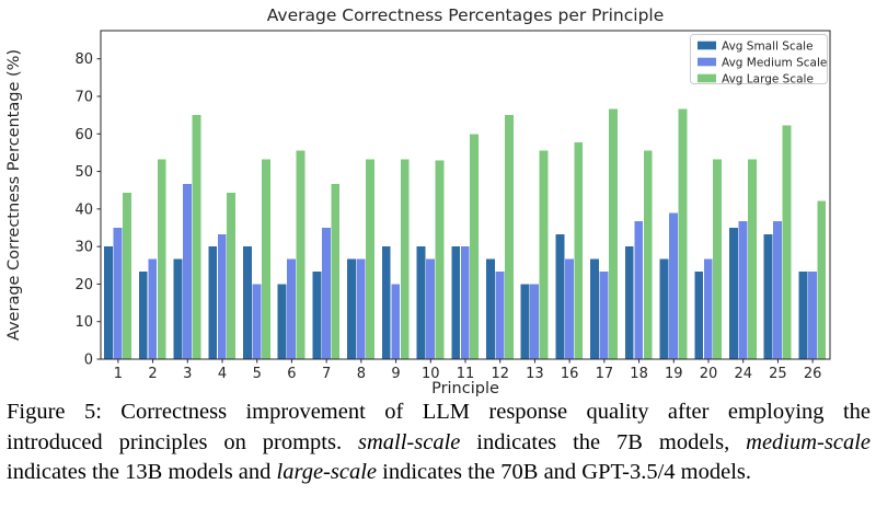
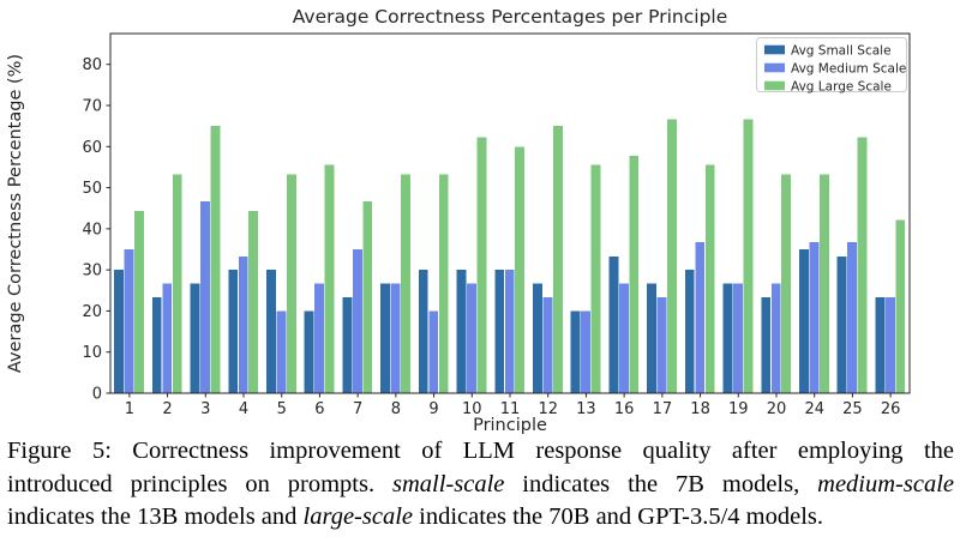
Avg Large Scale/10: 53 -> 62
Avg Medium Scale/19: 39 -> 27
